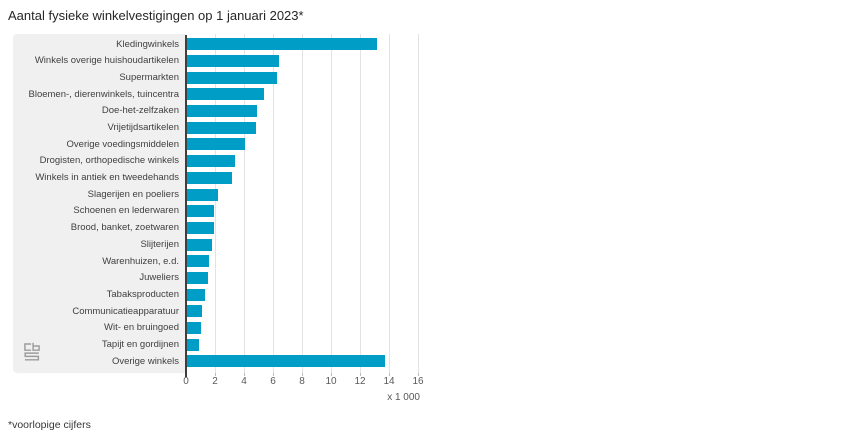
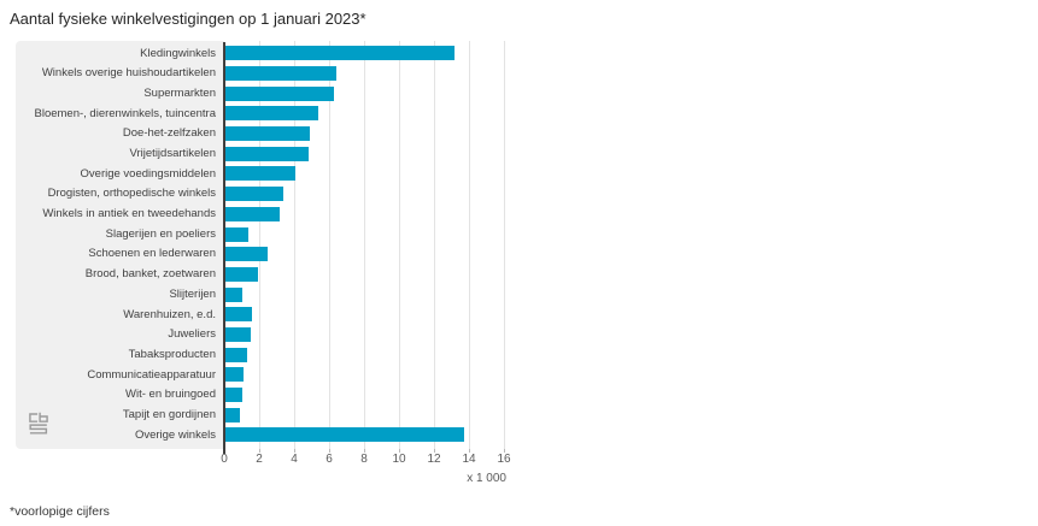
Slagerijen en poeliers: 2.2 -> 1.4
Schoenen en lederwaren: 1.9 -> 2.5
Slijterijen: 1.8 -> 1.0
